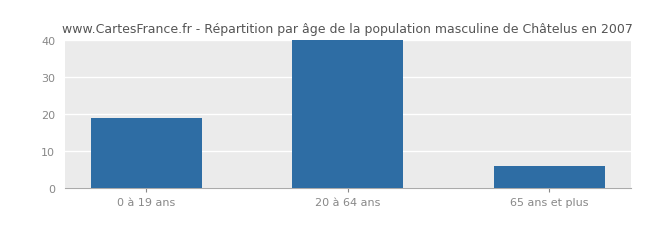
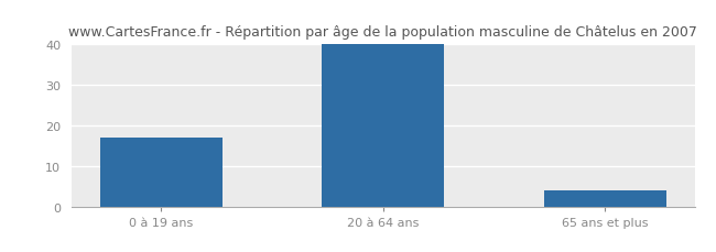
0 à 19 ans: 19 -> 17
65 ans et plus: 6 -> 4
